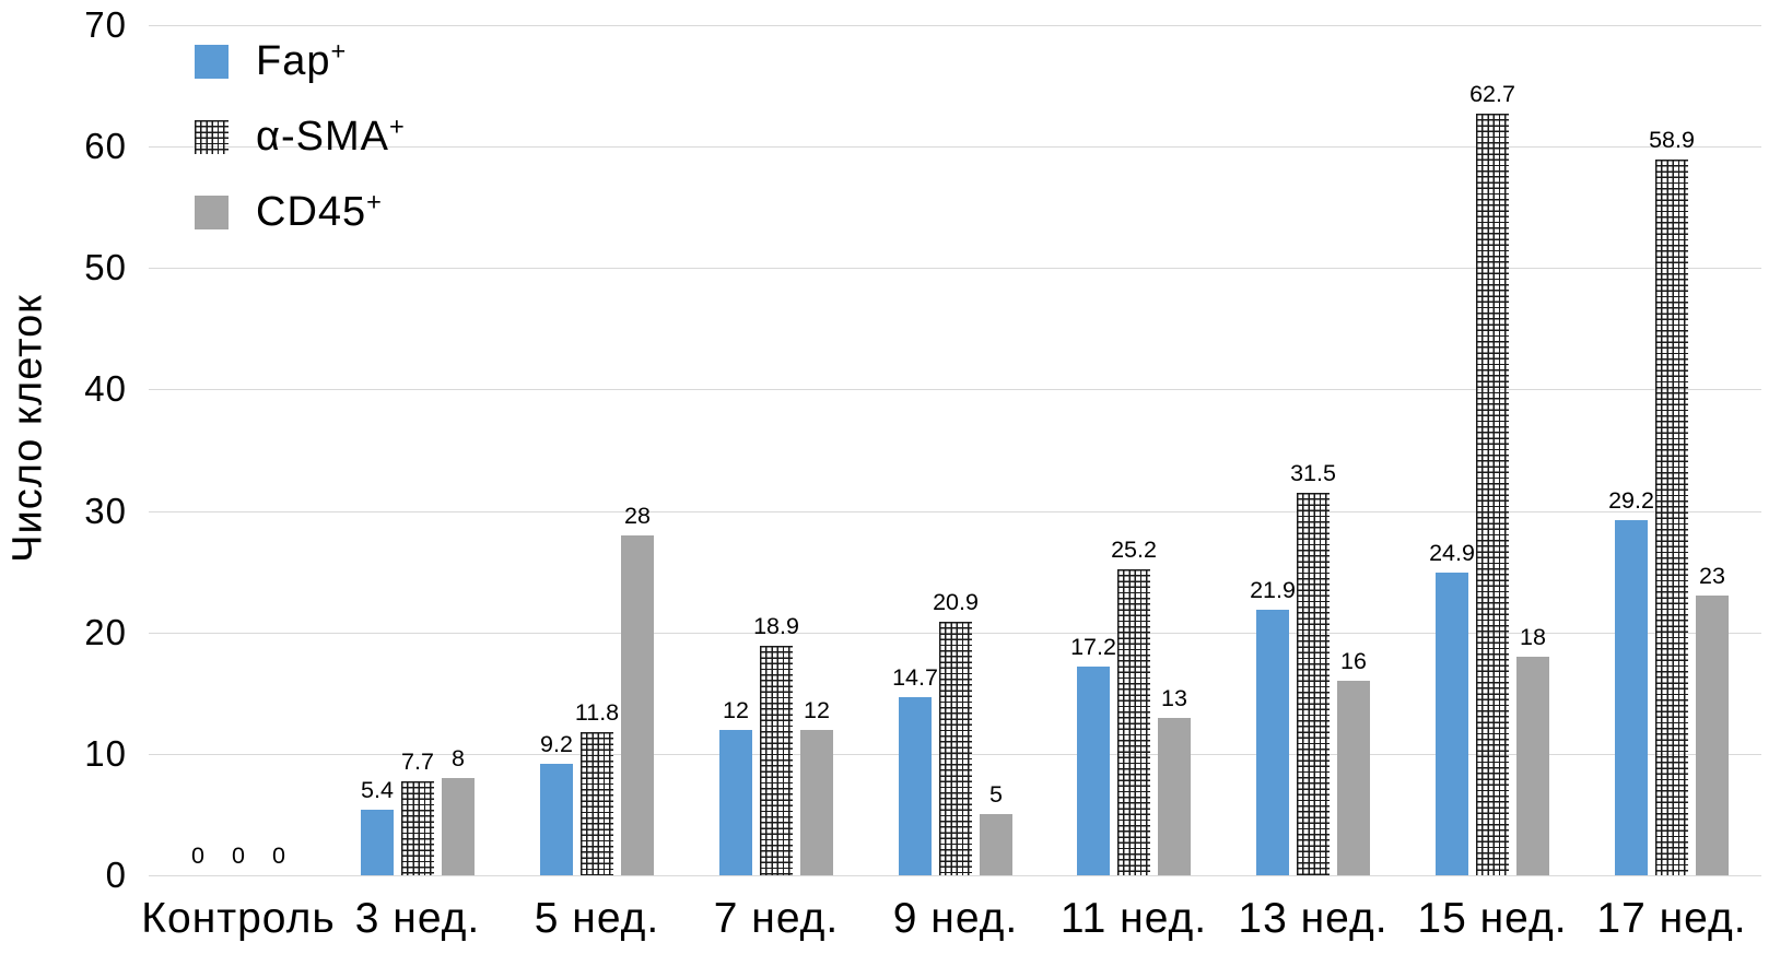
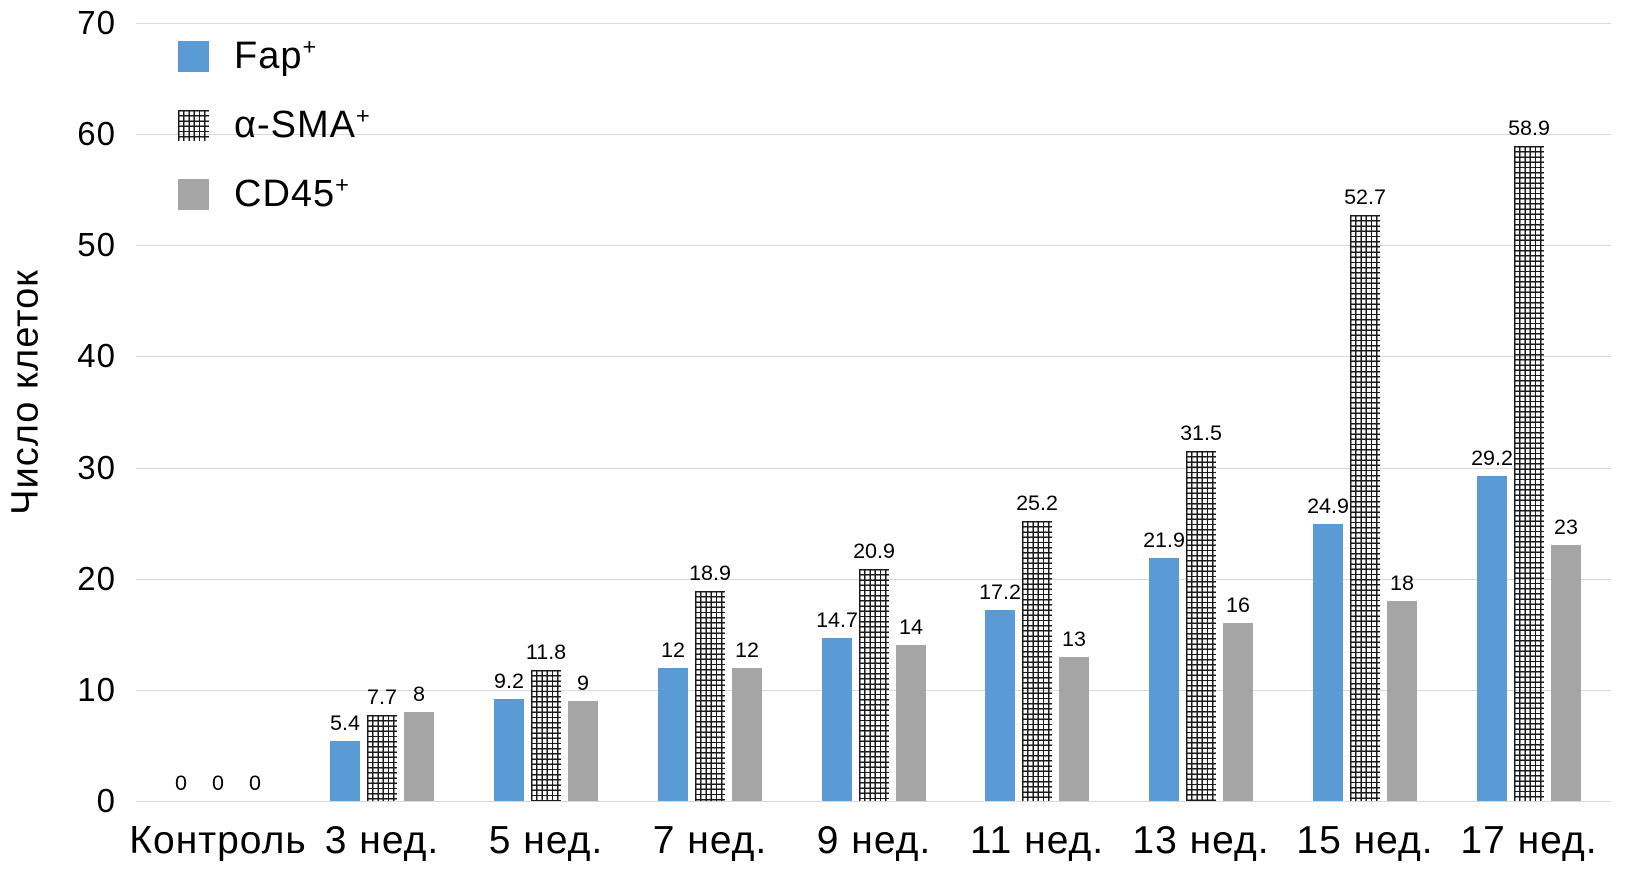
CD45/5 нед.: 28 -> 9
CD45/9 нед.: 5 -> 14
α-SMA/15 нед.: 62.7 -> 52.7
